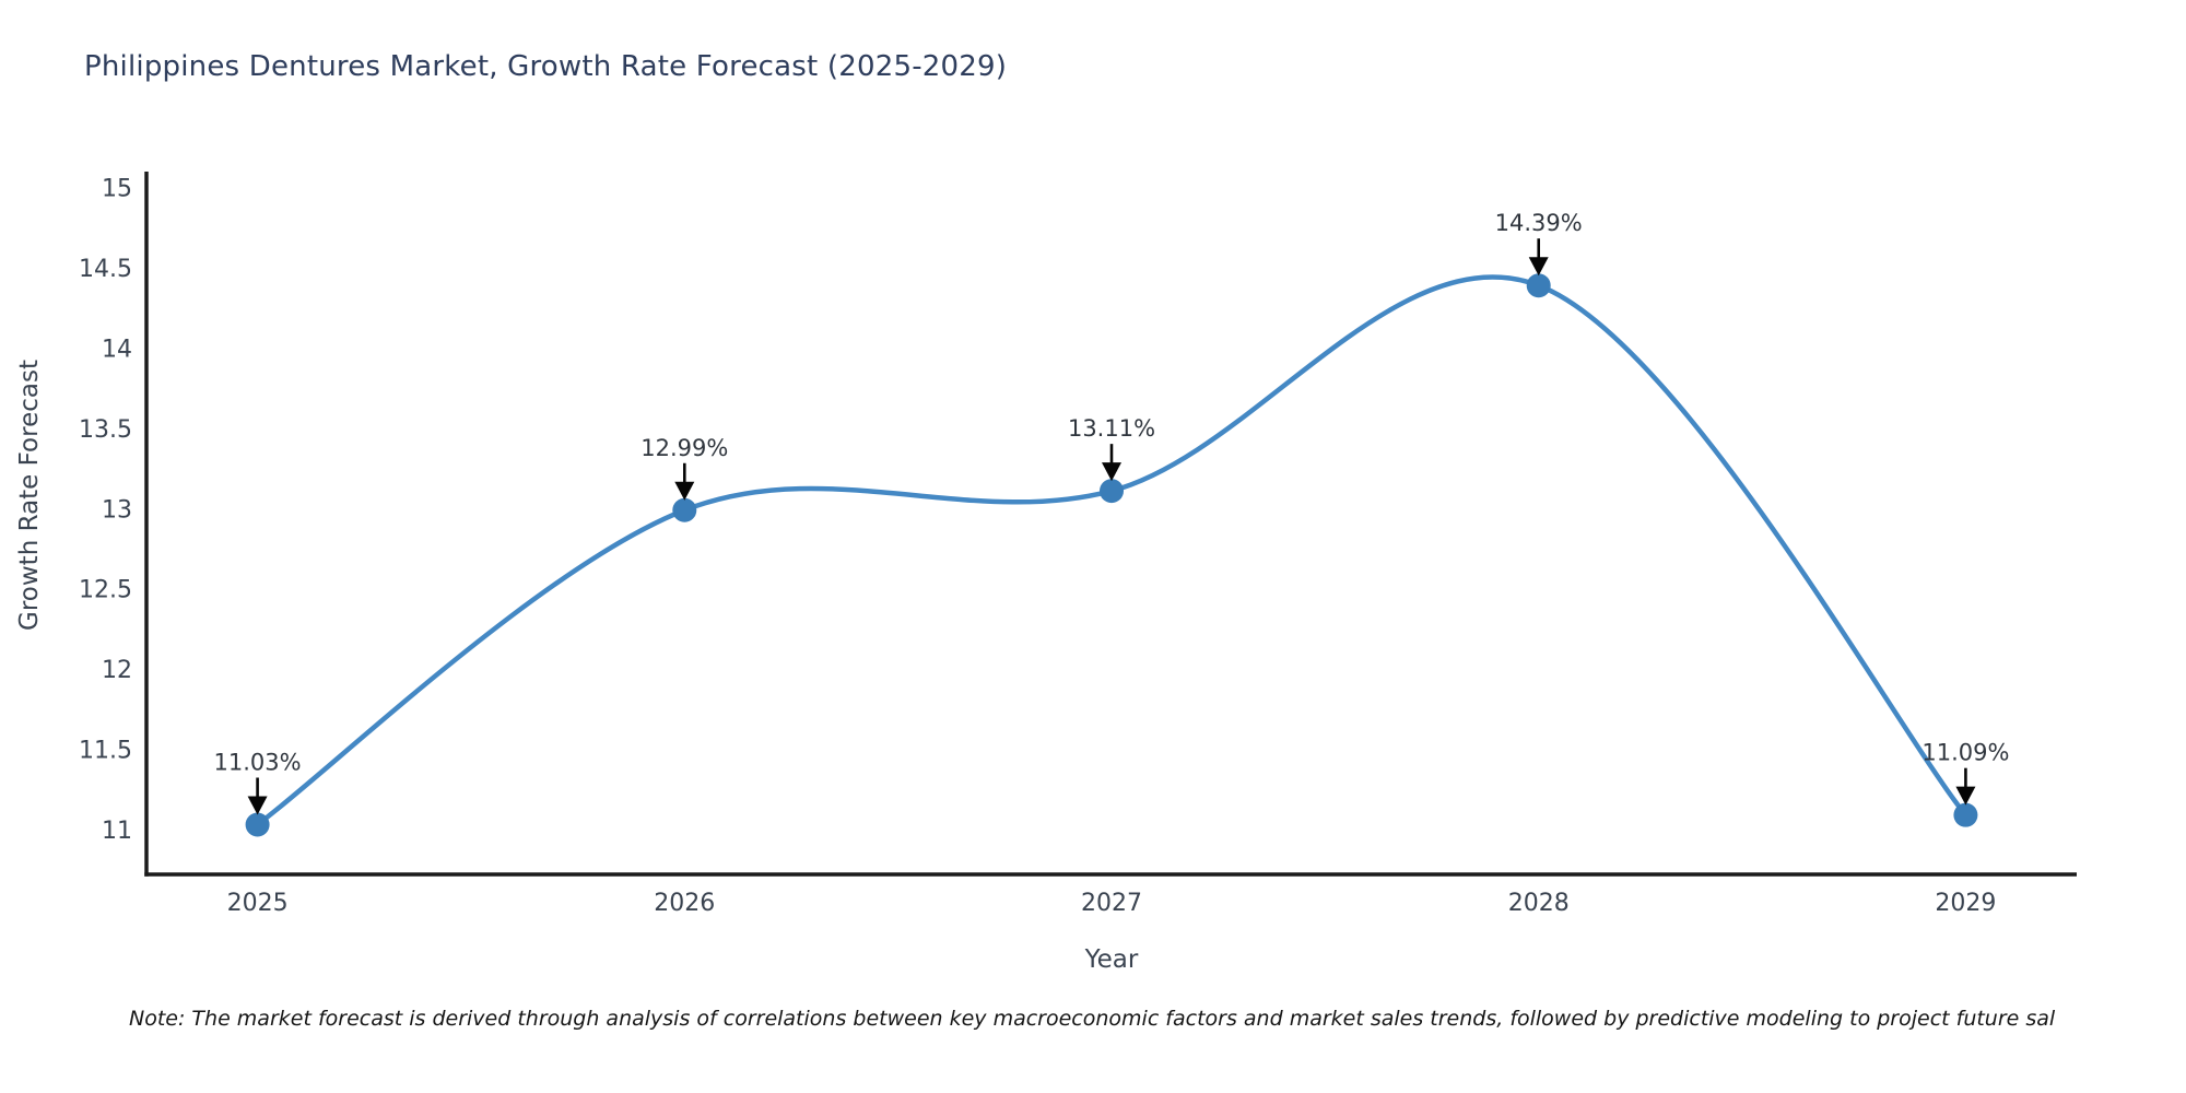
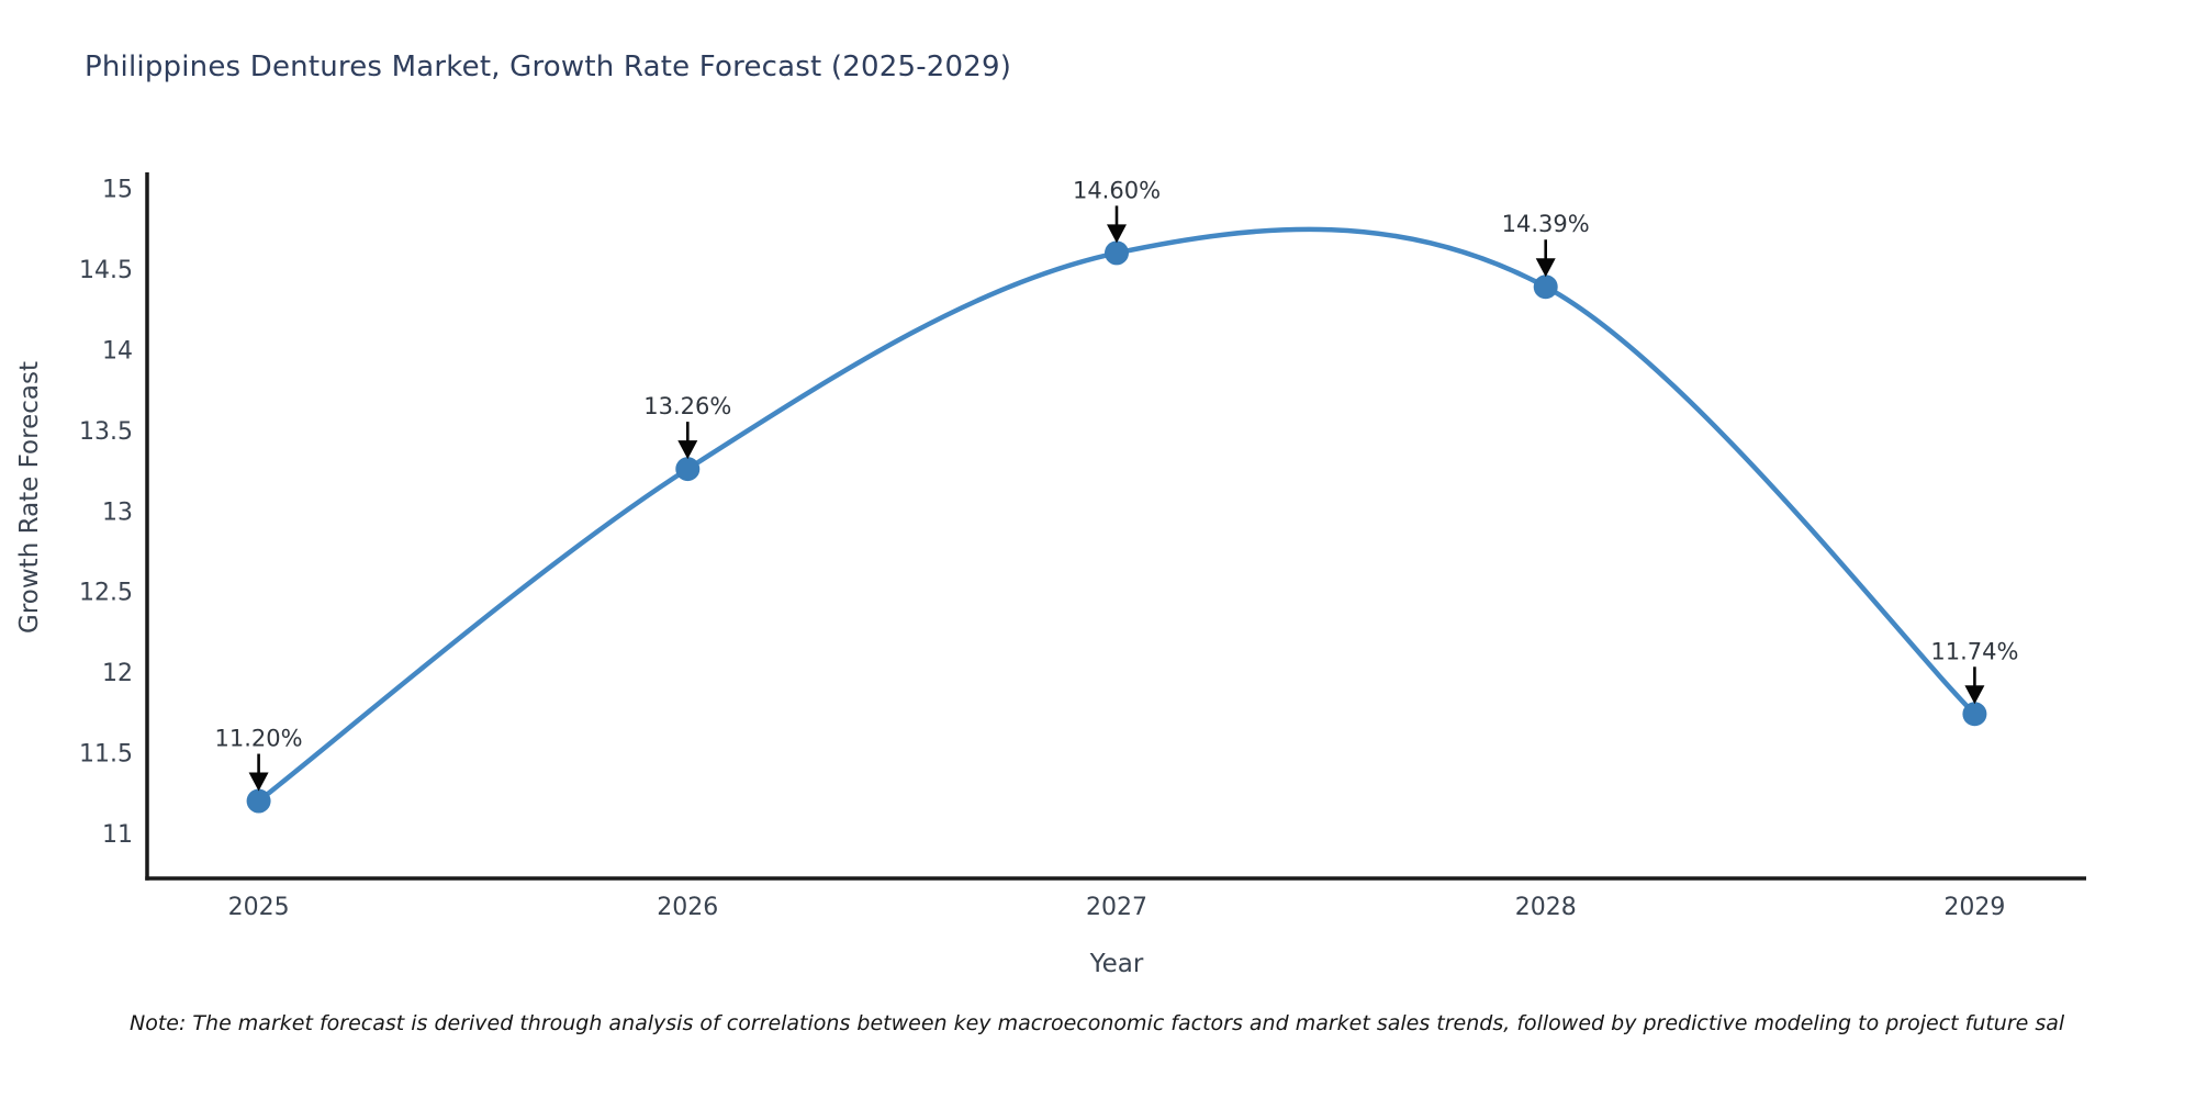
2025: 11.03% -> 11.20%
2026: 12.99% -> 13.26%
2027: 13.11% -> 14.60%
2029: 11.09% -> 11.74%
